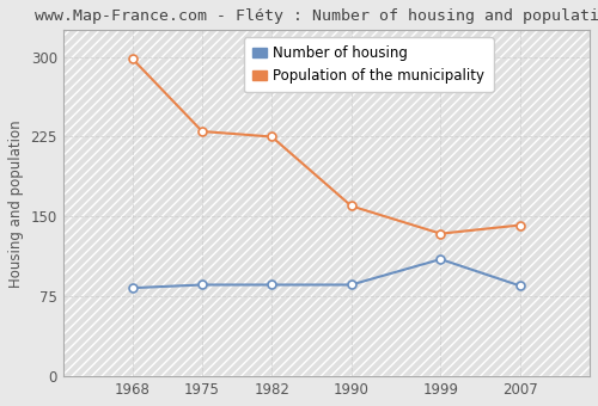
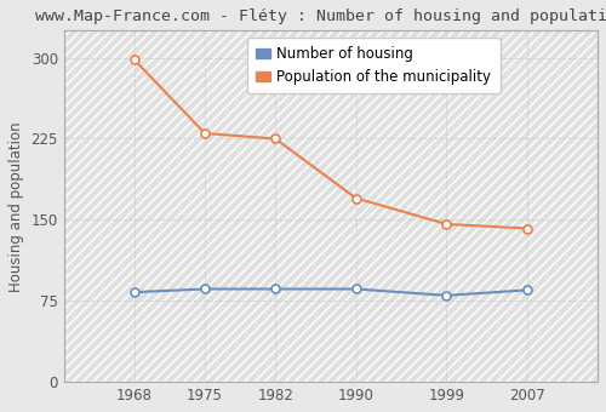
Population of the municipality/1990: 160 -> 170
Number of housing/1999: 110 -> 80
Population of the municipality/1999: 134 -> 146
